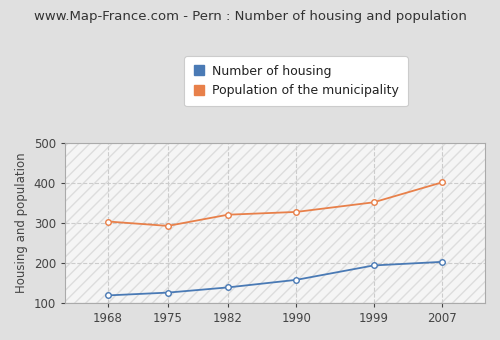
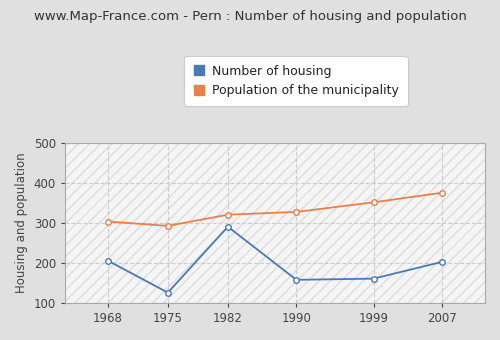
Number of housing/1968: 118 -> 205
Number of housing/1982: 138 -> 290
Number of housing/1999: 193 -> 160
Population of the municipality/2007: 401 -> 375
